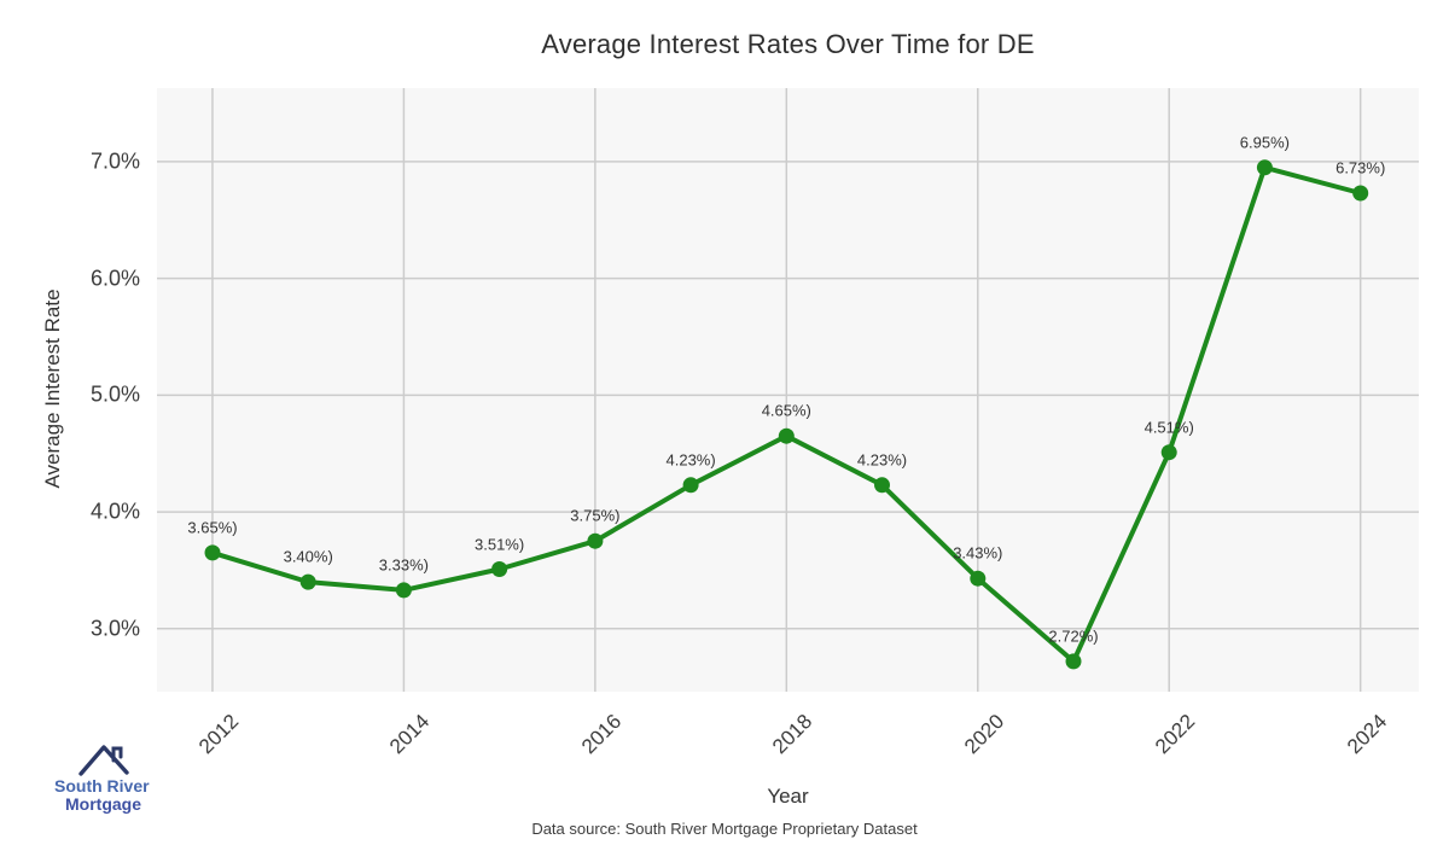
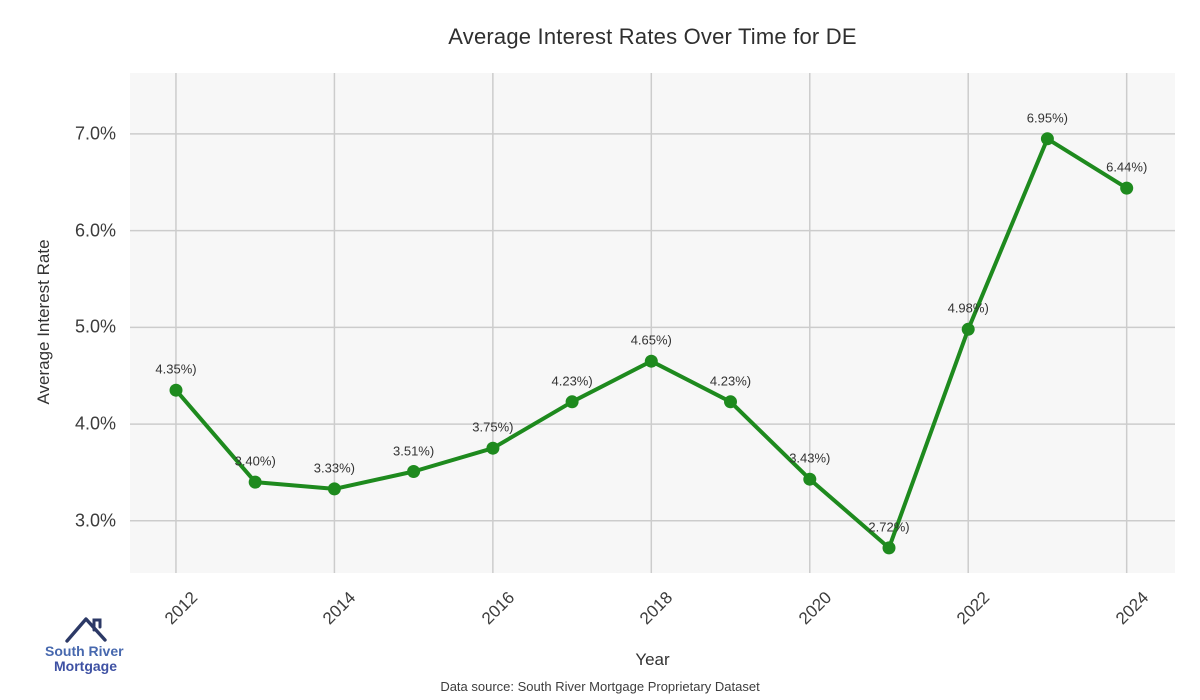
2012: 3.65% -> 4.35%
2022: 4.51% -> 4.98%
2024: 6.73% -> 6.44%
